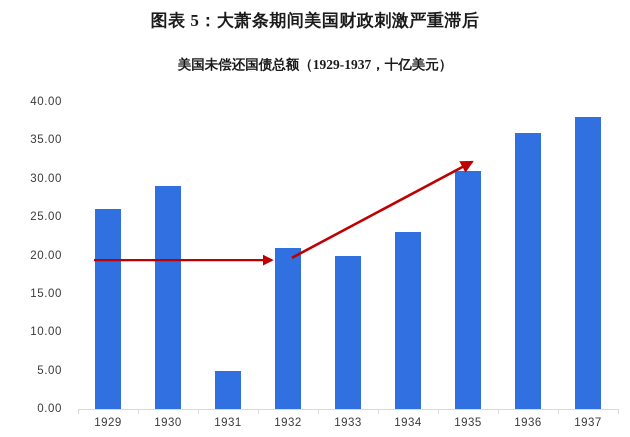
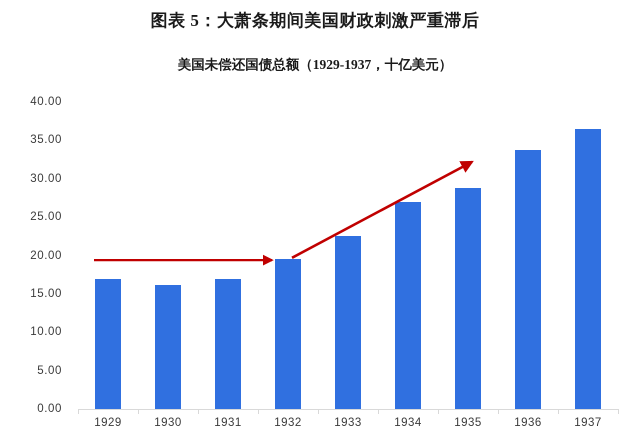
1929: 26 -> 17
1930: 29 -> 16
1931: 5 -> 17
1932: 21 -> 20
1933: 20 -> 22
1934: 23 -> 27
1935: 31 -> 29
1936: 36 -> 34
1937: 38 -> 36
